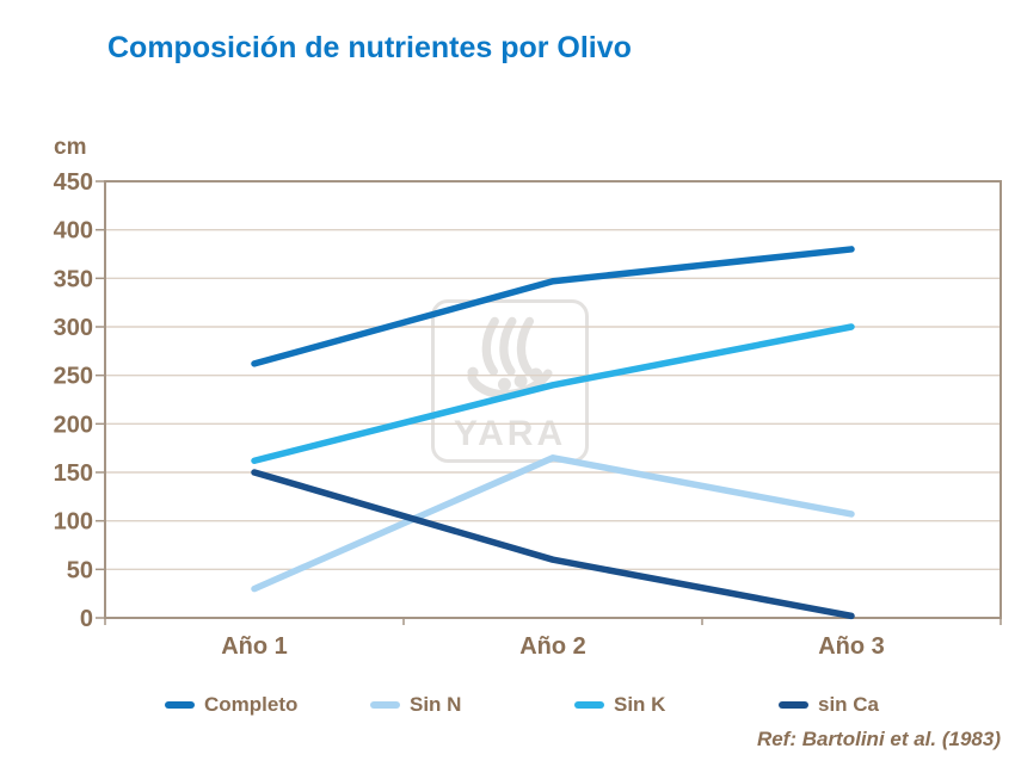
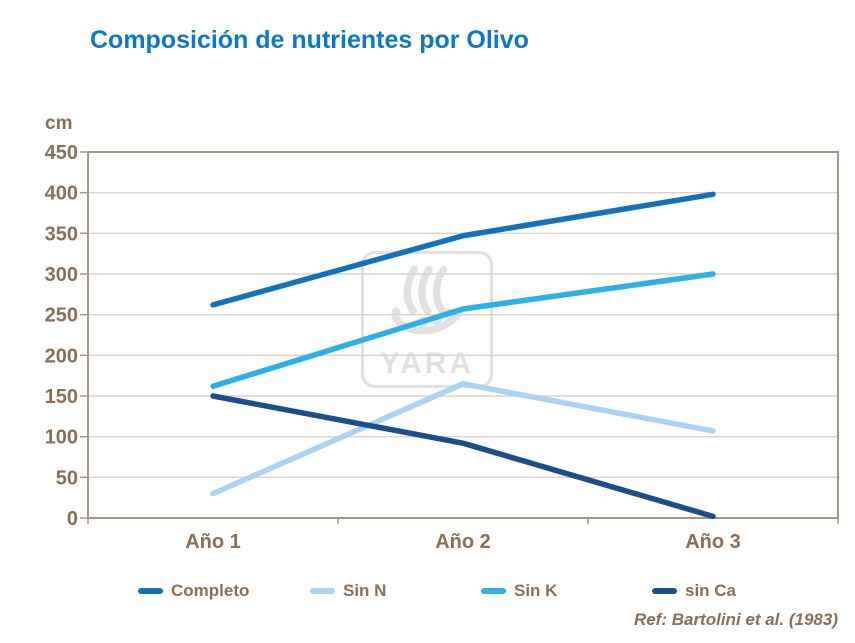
Sin K/Año 2: 240 -> 260
sin Ca/Año 2: 60 -> 90
Completo/Año 3: 380 -> 400
